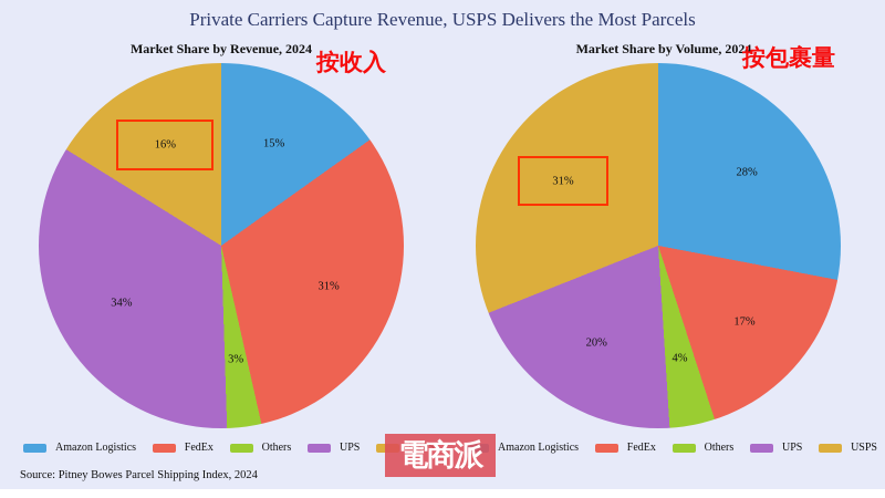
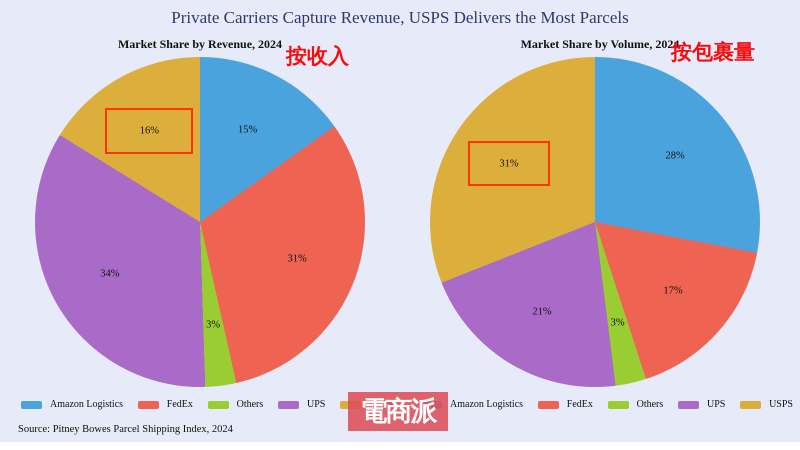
Market Share by Volume, 2024/Others: 4% -> 3%
Market Share by Volume, 2024/UPS: 20% -> 21%
